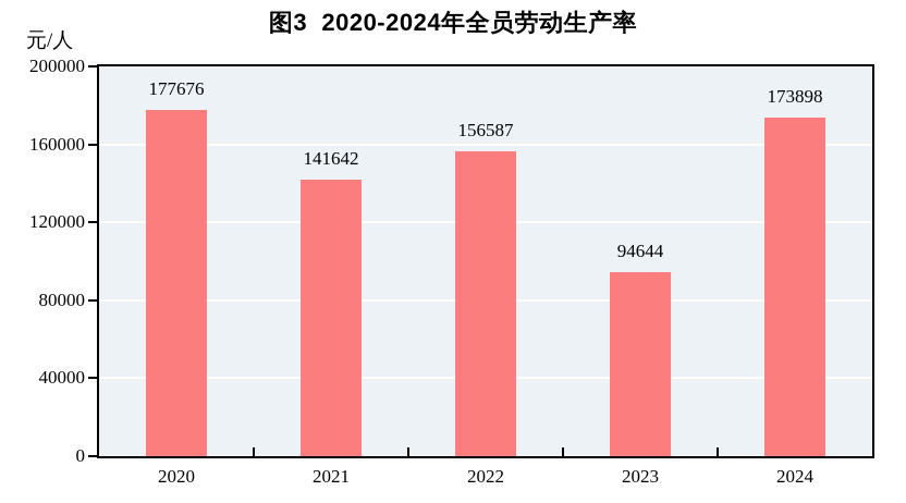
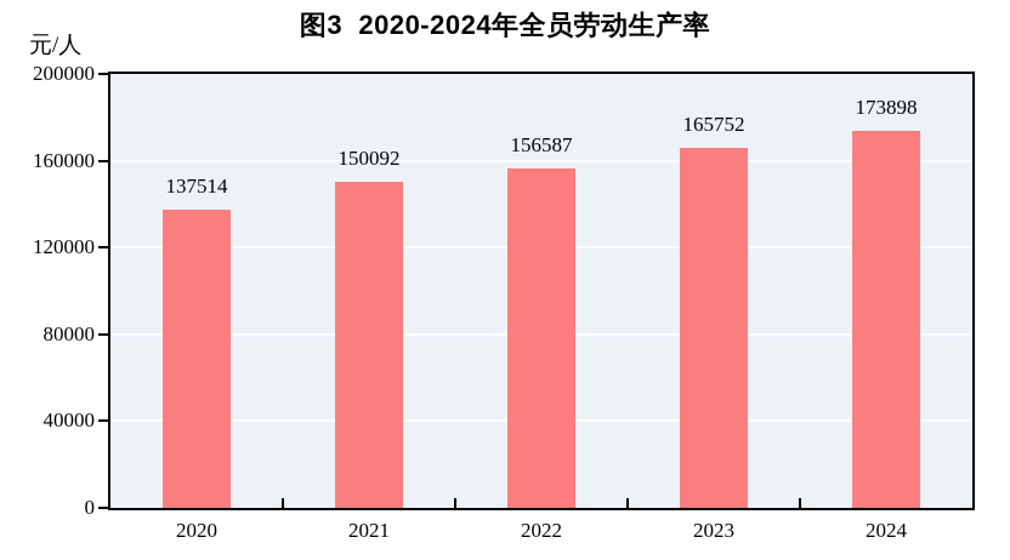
2020: 177676 -> 137514
2021: 141642 -> 150092
2023: 94644 -> 165752
